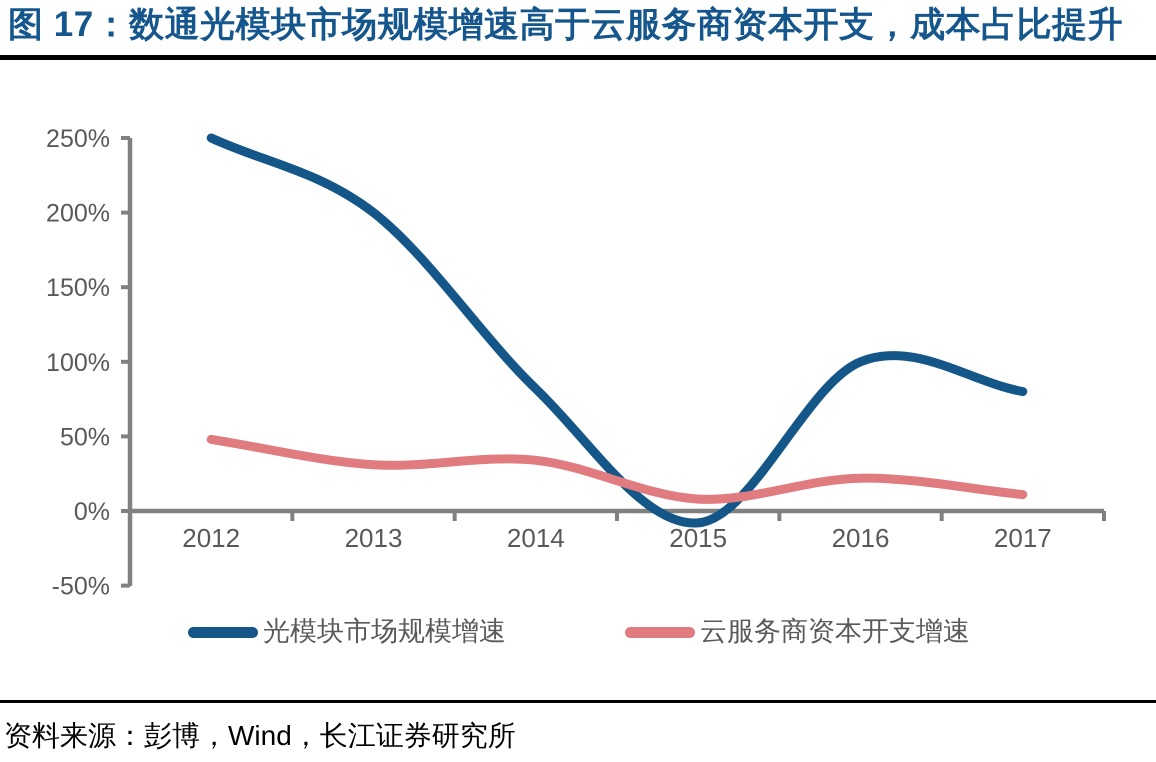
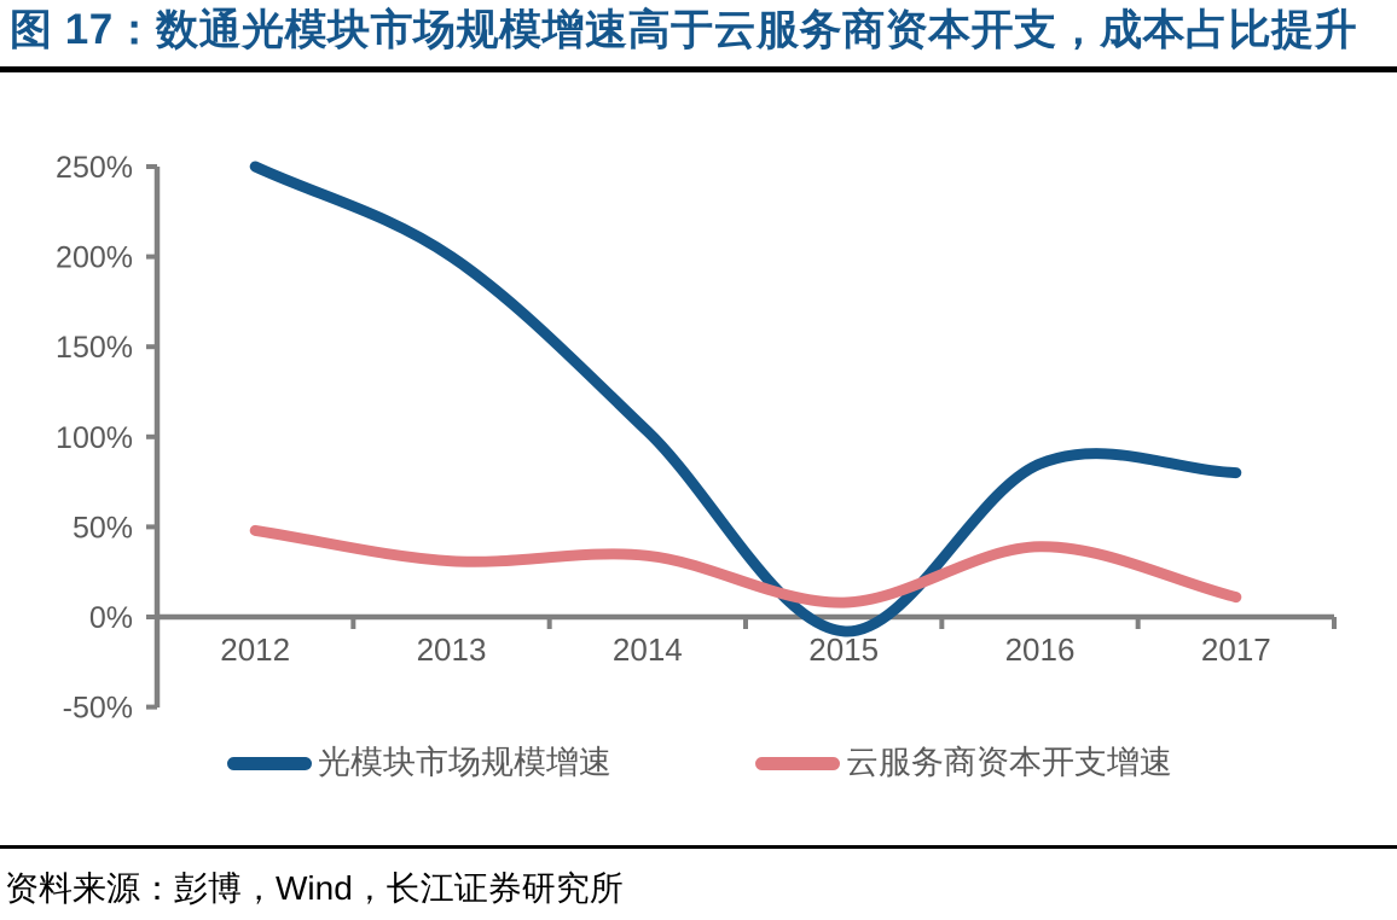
光模块市场规模增速/2014: 82% -> 103%
光模块市场规模增速/2016: 100% -> 85%
云服务商资本开支增速/2016: 22% -> 39%
